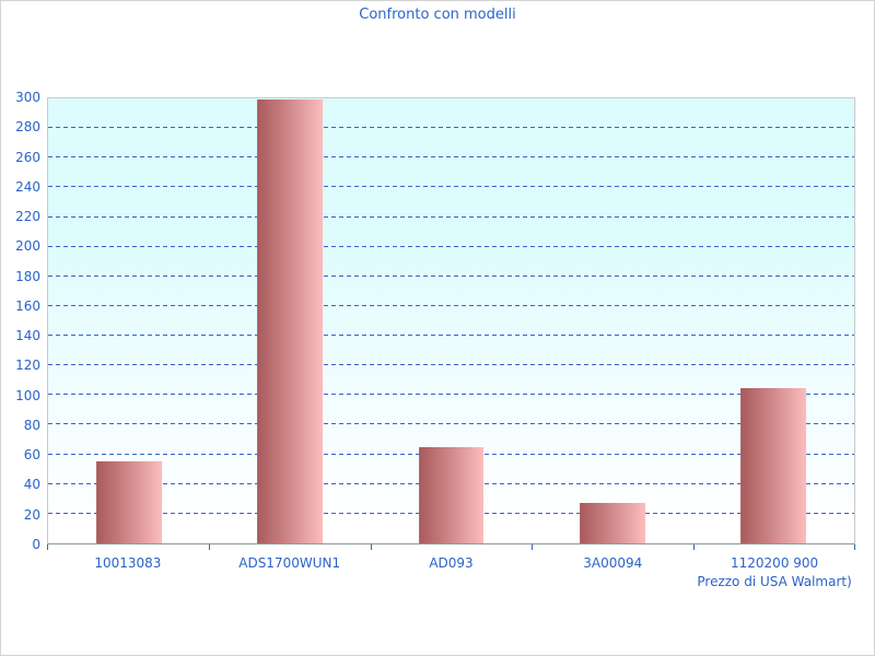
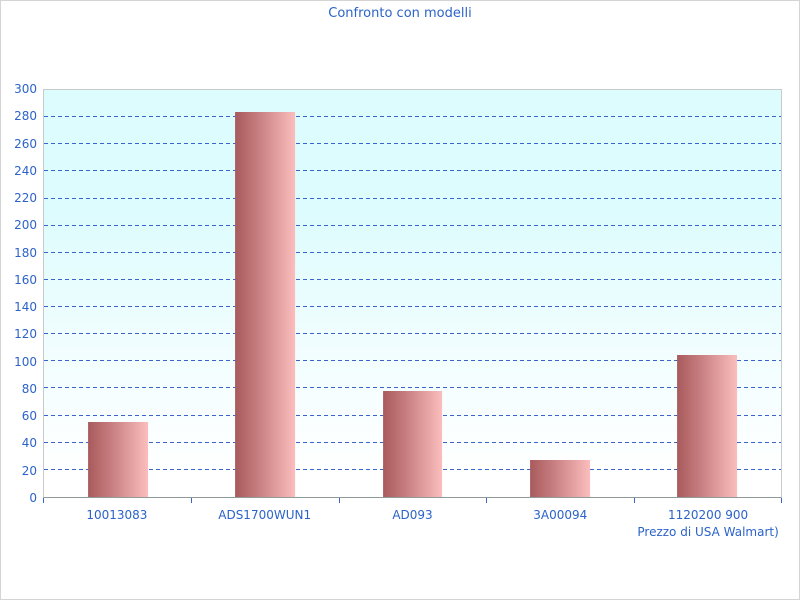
ADS1700WUN1: 299 -> 284
AD093: 65 -> 78
